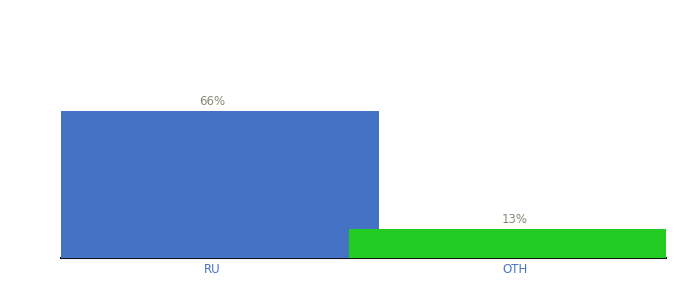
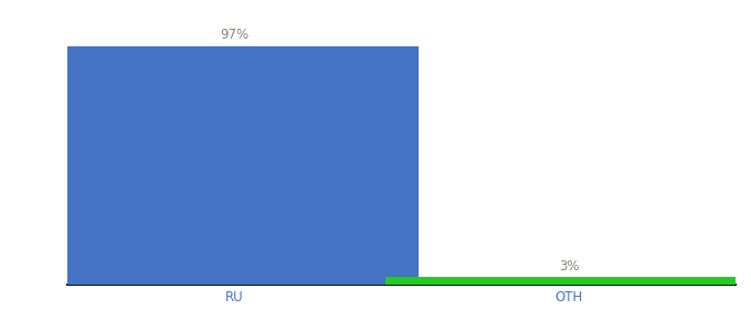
RU: 66% -> 97%
OTH: 13% -> 3%
